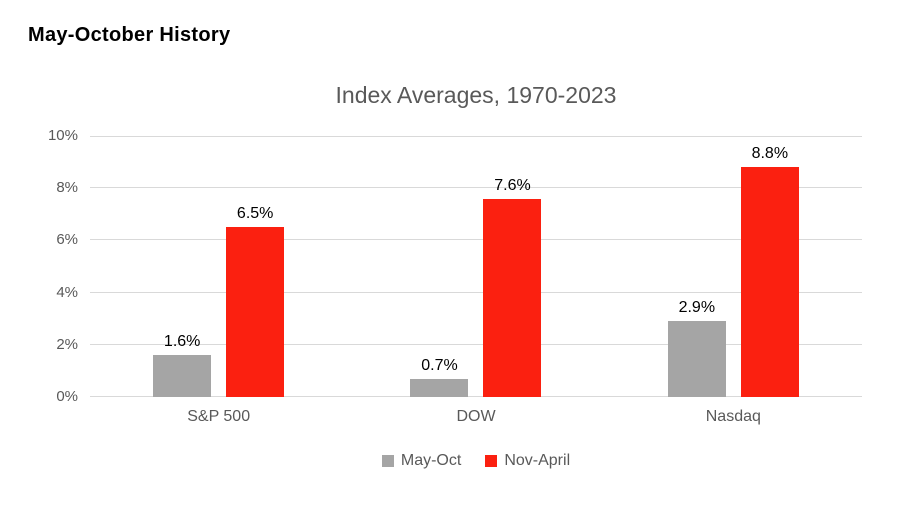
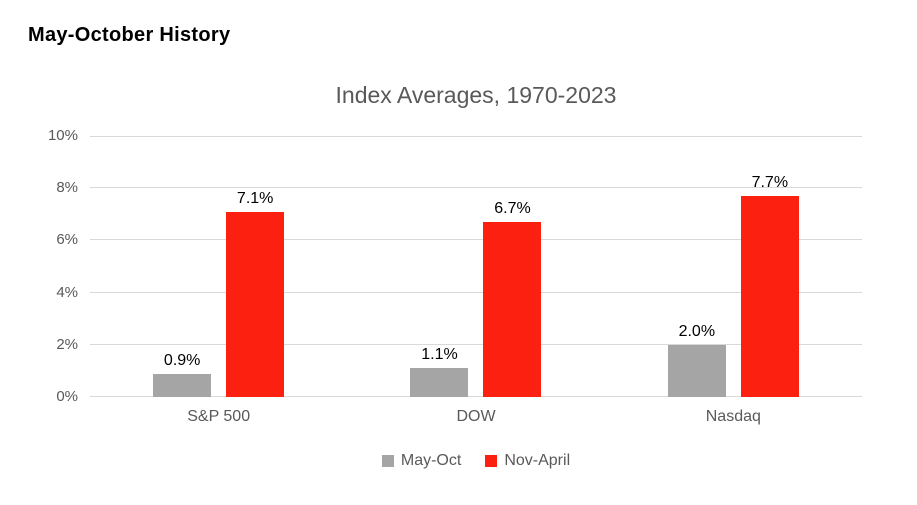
May-Oct/S&P 500: 1.6% -> 0.9%
Nov-April/S&P 500: 6.5% -> 7.1%
May-Oct/DOW: 0.7% -> 1.1%
Nov-April/DOW: 7.6% -> 6.7%
May-Oct/Nasdaq: 2.9% -> 2.0%
Nov-April/Nasdaq: 8.8% -> 7.7%
